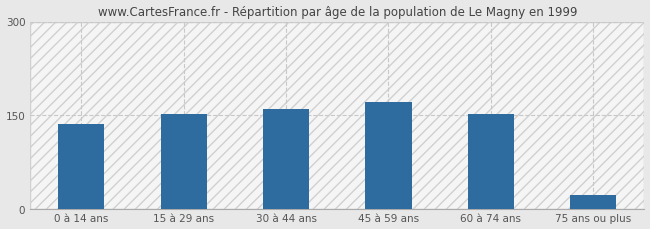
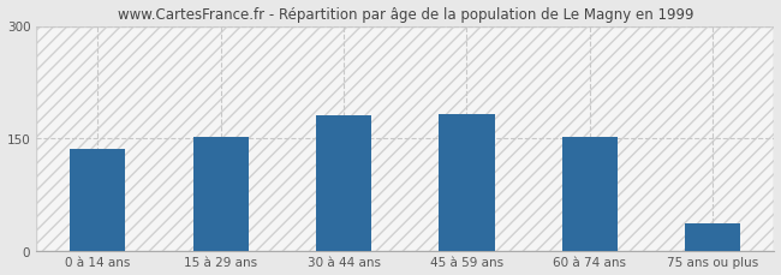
30 à 44 ans: 160 -> 180
45 à 59 ans: 171 -> 182
75 ans ou plus: 22 -> 36
